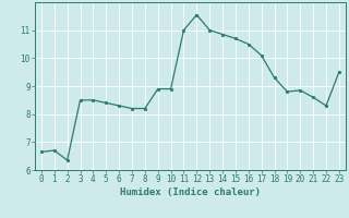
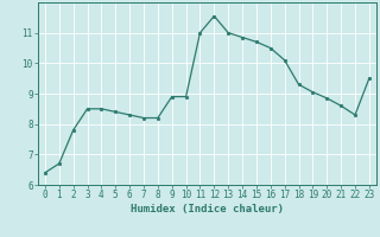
0: 6.65 -> 6.40
2: 6.35 -> 7.80
19: 8.80 -> 9.05
